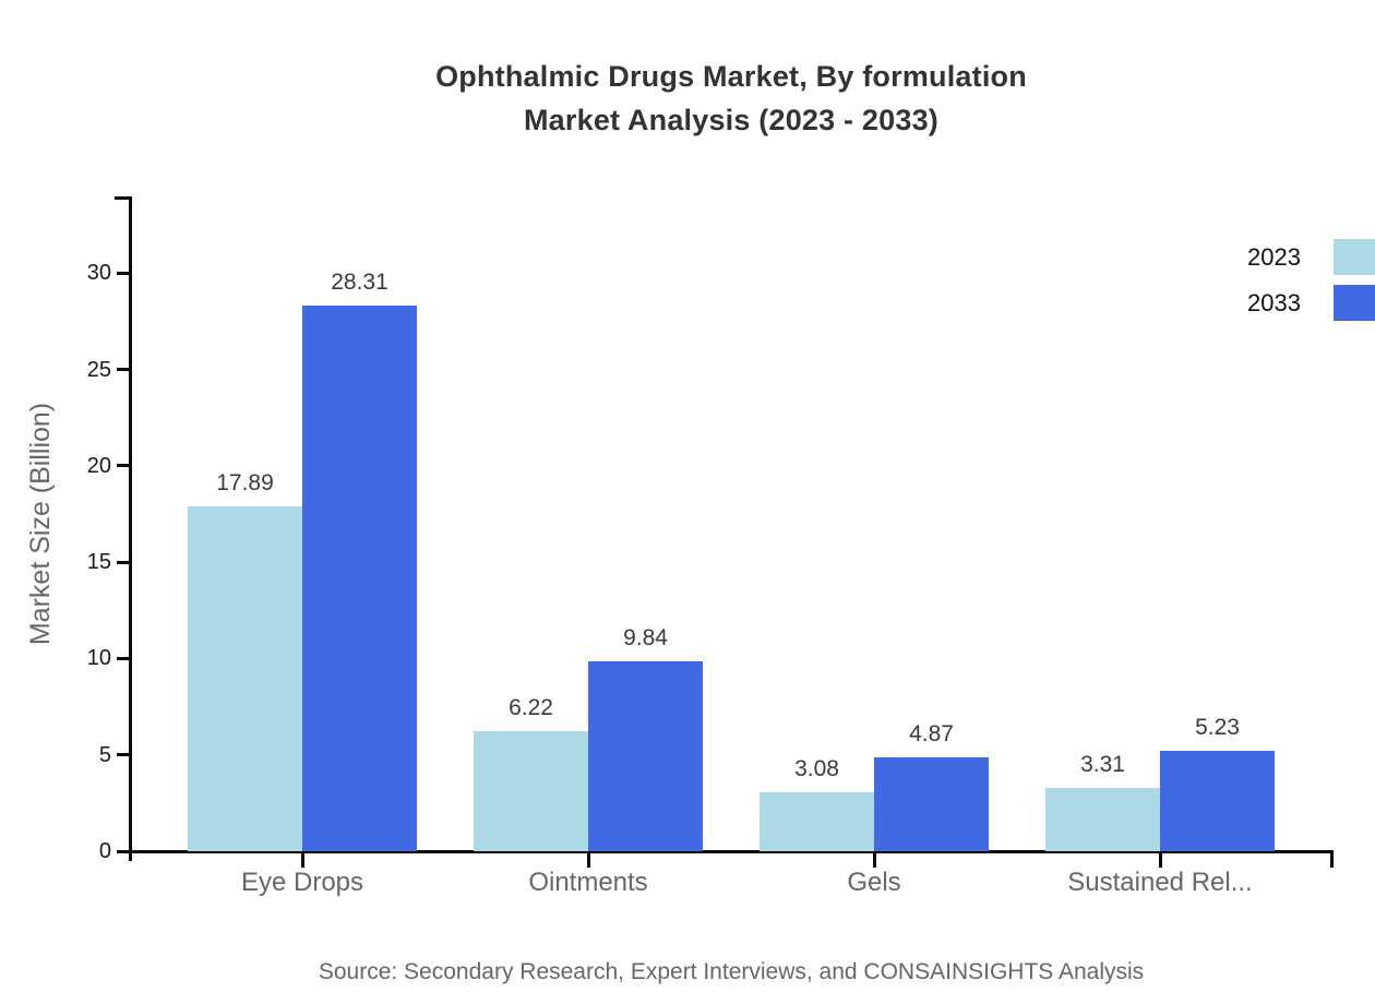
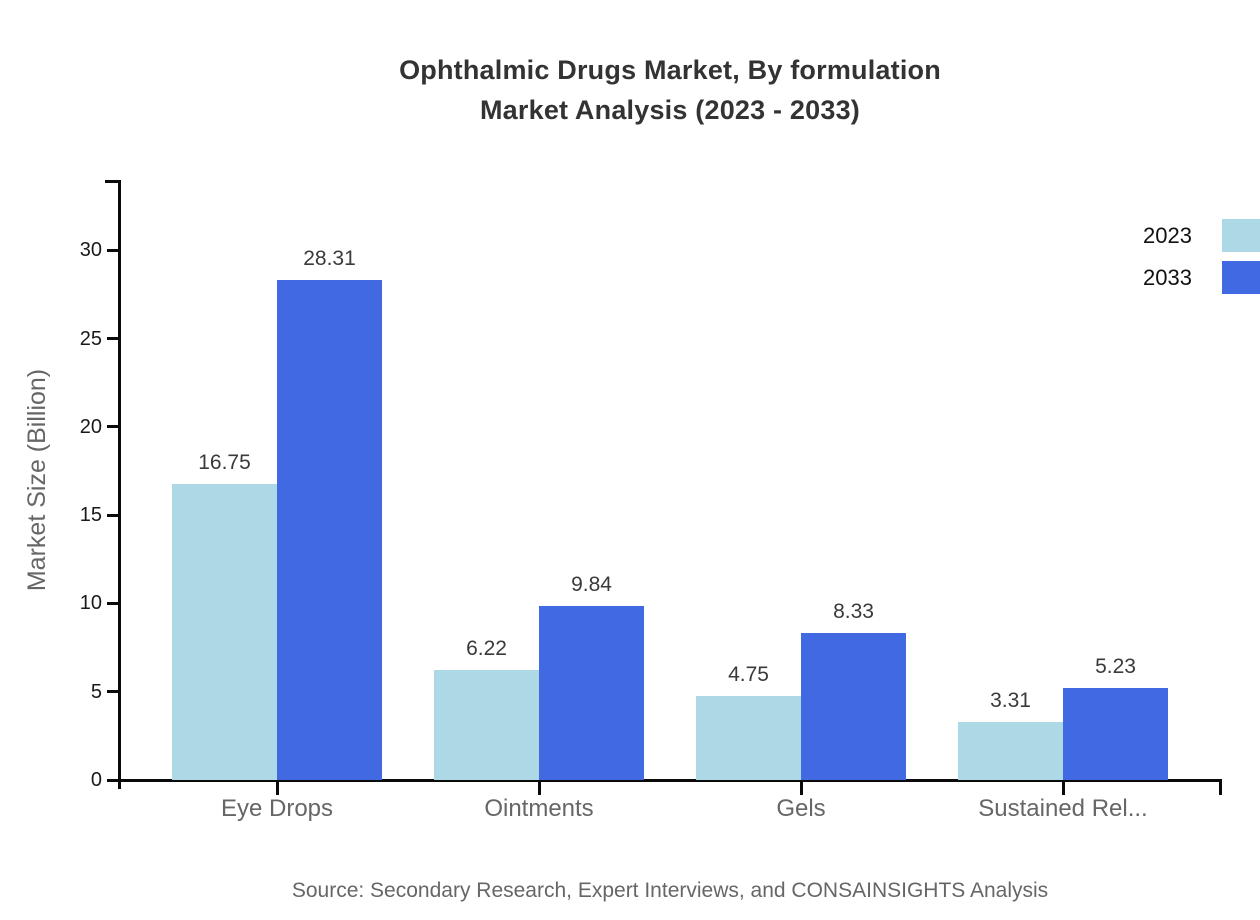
2023/Eye Drops: 17.89 -> 16.75
2023/Gels: 3.08 -> 4.75
2033/Gels: 4.87 -> 8.33
